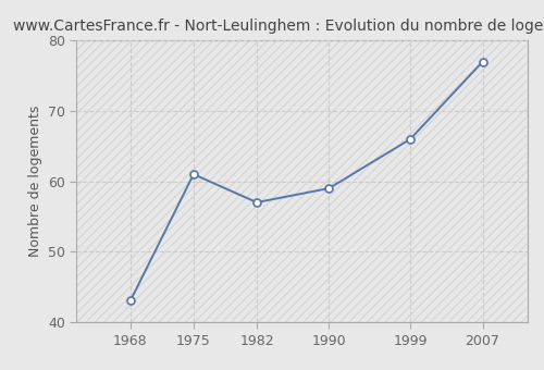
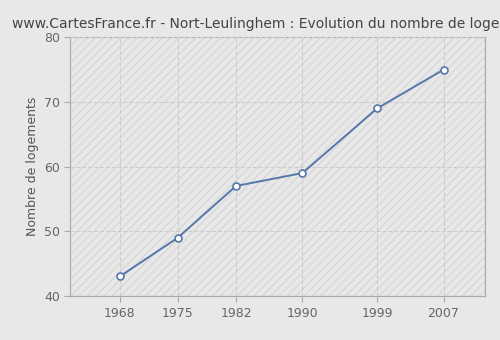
1975: 61 -> 49
1999: 66 -> 69
2007: 77 -> 75
